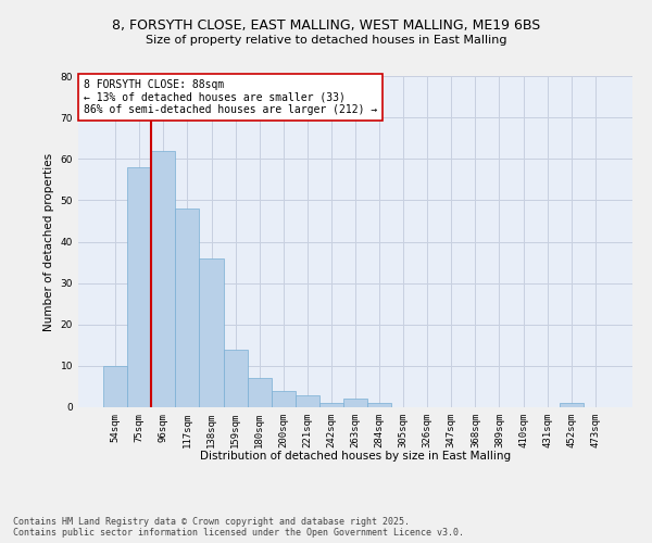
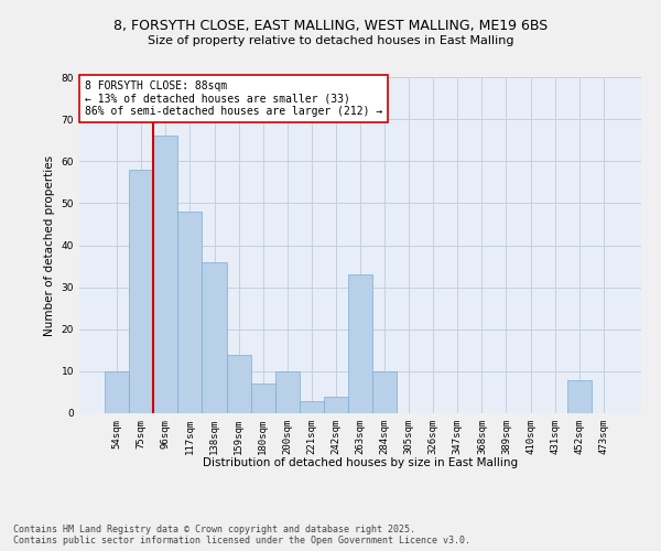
96sqm: 62 -> 66
200sqm: 4 -> 10
242sqm: 1 -> 4
263sqm: 2 -> 33
284sqm: 1 -> 10
452sqm: 1 -> 8
